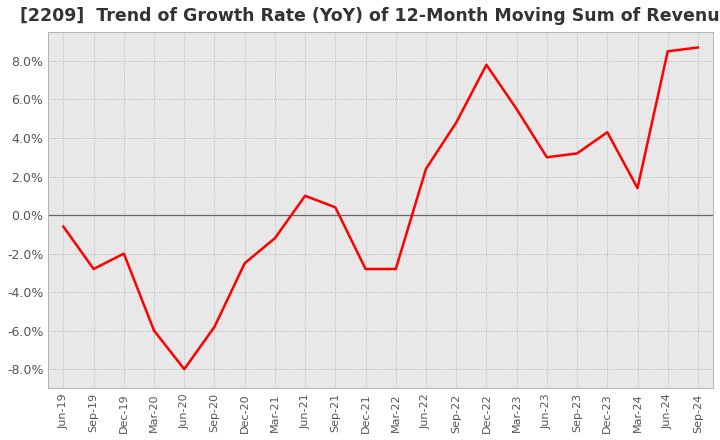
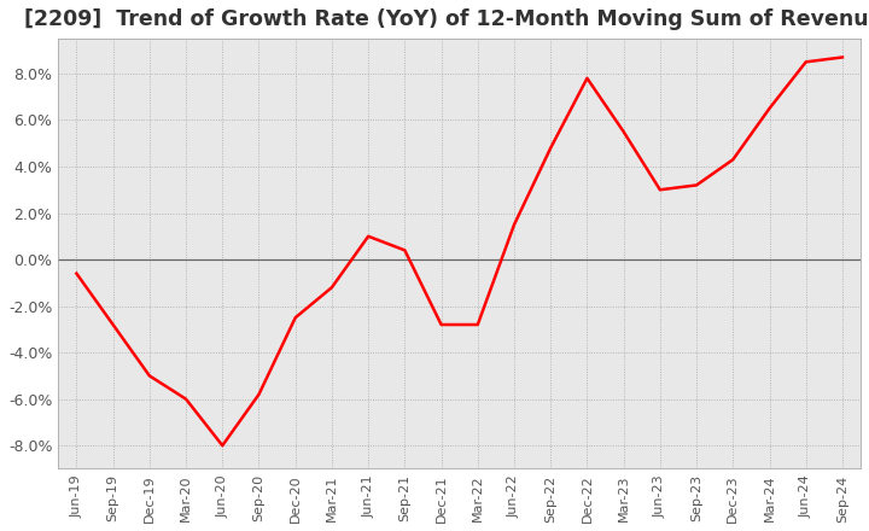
Dec-19: -2.0% -> -5.0%
Jun-22: 2.4% -> 1.5%
Mar-24: 1.4% -> 6.5%
